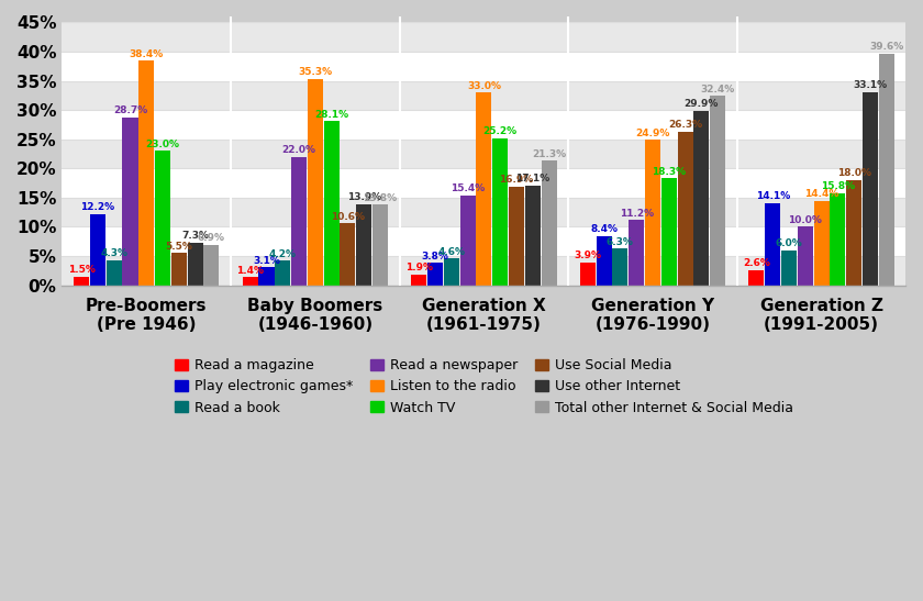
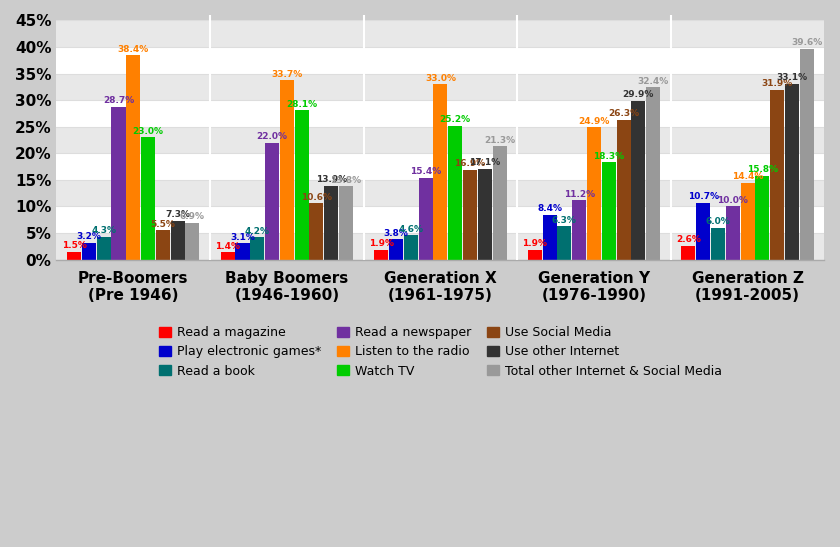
Play electronic games*/Pre-Boomers (Pre 1946): 12.2% -> 3.2%
Listen to the radio/Baby Boomers (1946-1960): 35.3% -> 33.7%
Read a magazine/Generation Y (1976-1990): 3.9% -> 1.9%
Play electronic games*/Generation Z (1991-2005): 14.1% -> 10.7%
Use Social Media/Generation Z (1991-2005): 18.0% -> 31.9%
